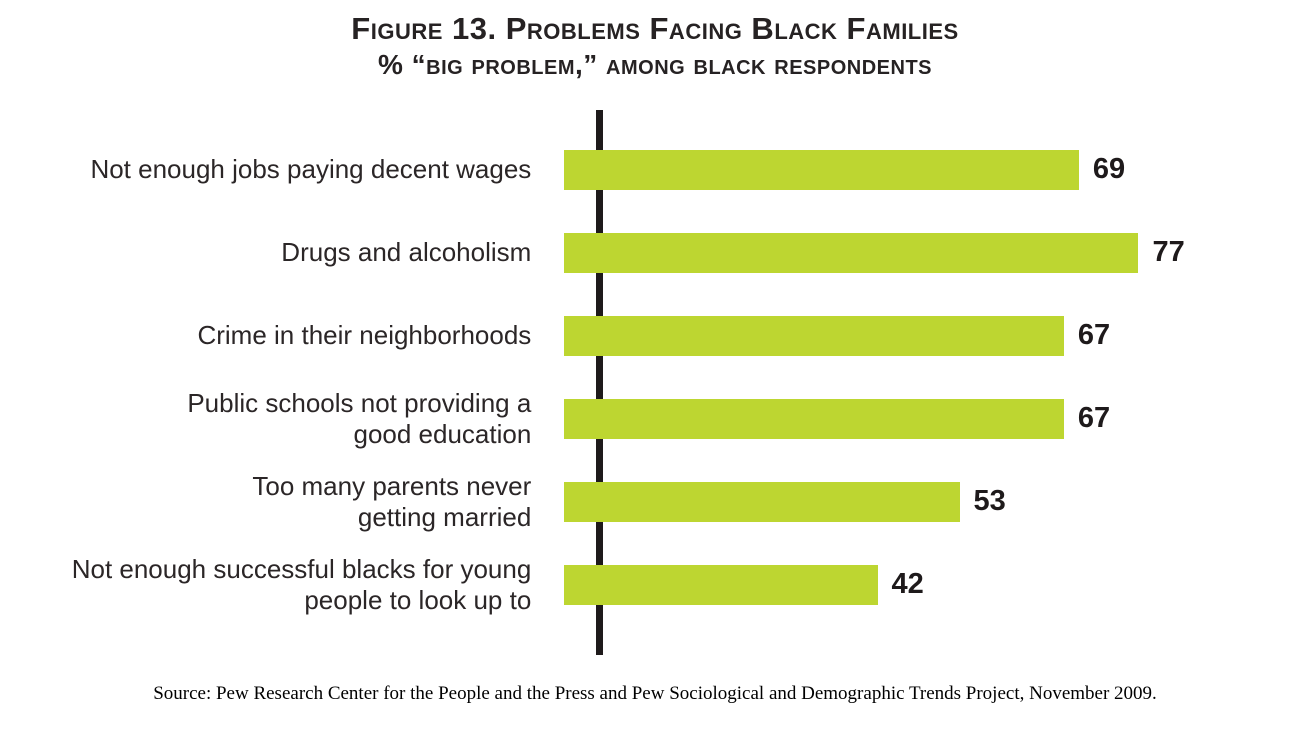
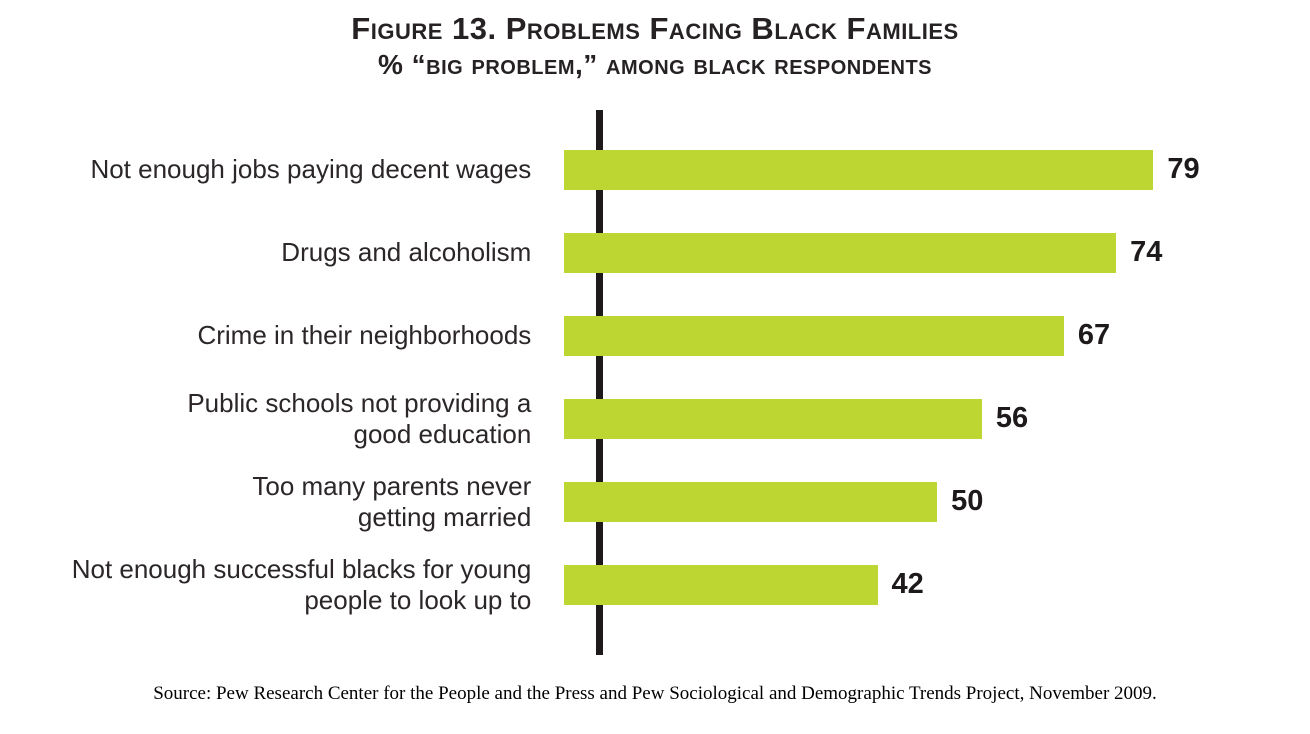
Not enough jobs paying decent wages: 69 -> 79
Drugs and alcoholism: 77 -> 74
Public schools not providing a good education: 67 -> 56
Too many parents never getting married: 53 -> 50
